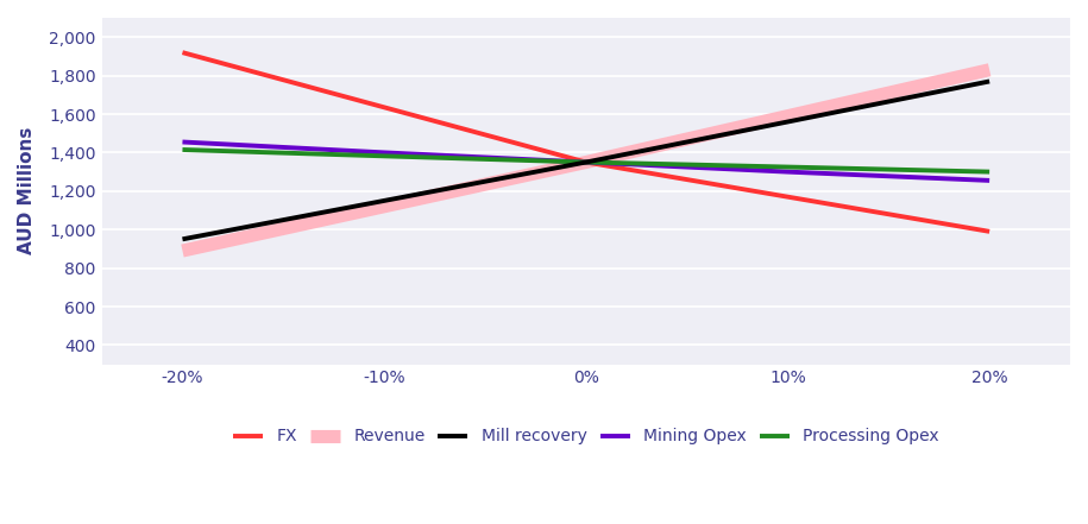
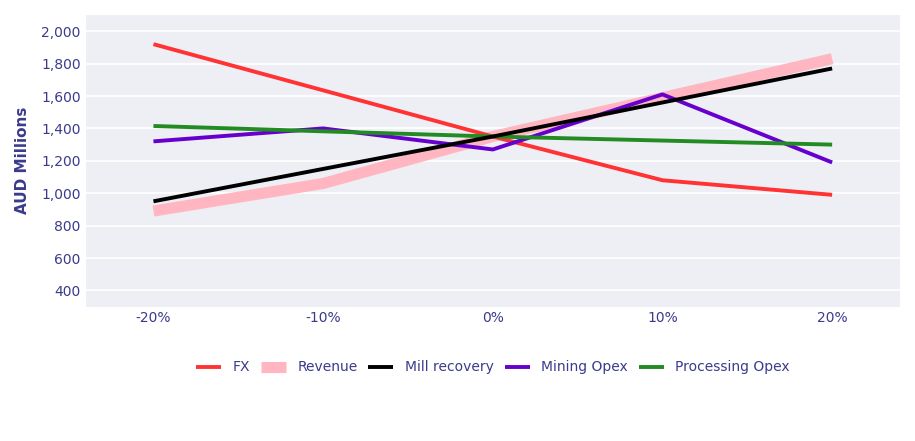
Mining Opex/-20%: 1,460 -> 1,320
Revenue/-10%: 1,120 -> 1,060
Mining Opex/0%: 1,350 -> 1,270
FX/10%: 1,170 -> 1,080
Mining Opex/10%: 1,300 -> 1,610
Mining Opex/20%: 1,260 -> 1,190
